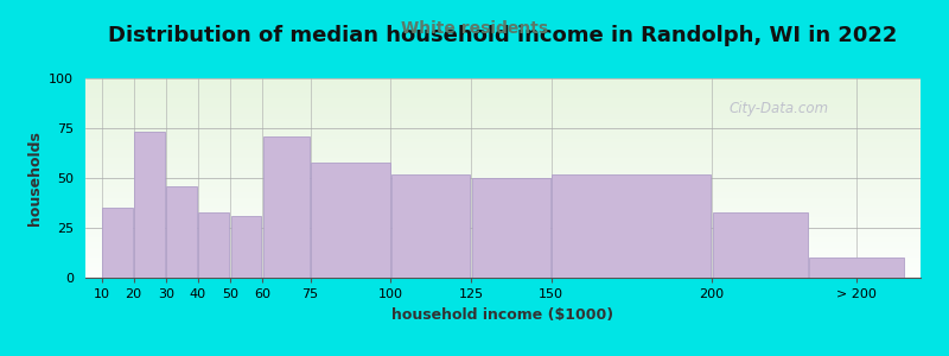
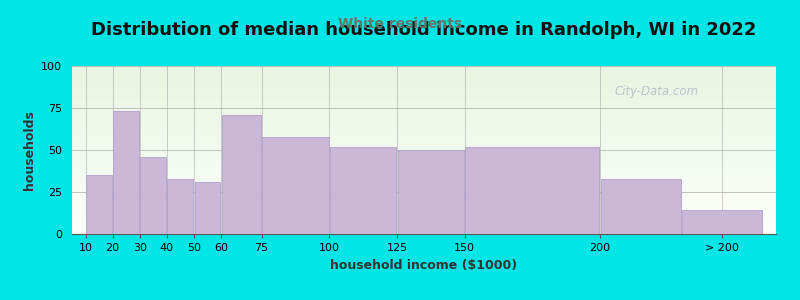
> 200: 10 -> 14
